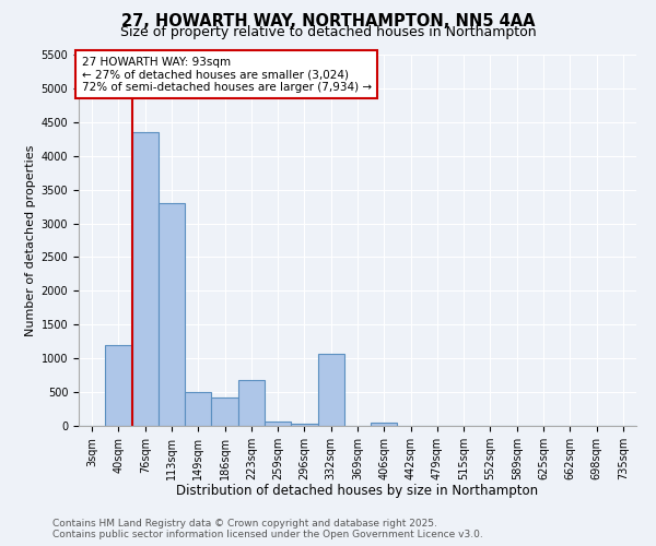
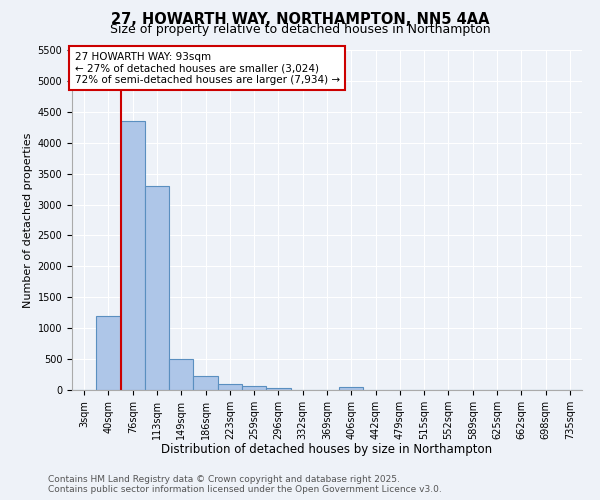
186sqm: 420 -> 220
223sqm: 680 -> 90
332sqm: 1060 -> 0
